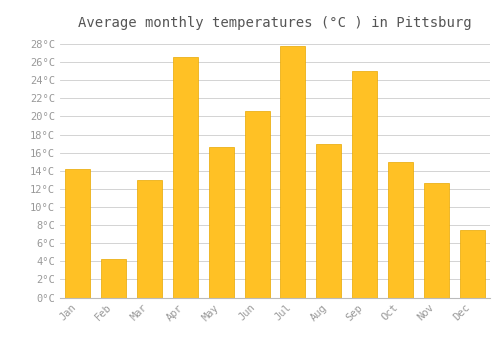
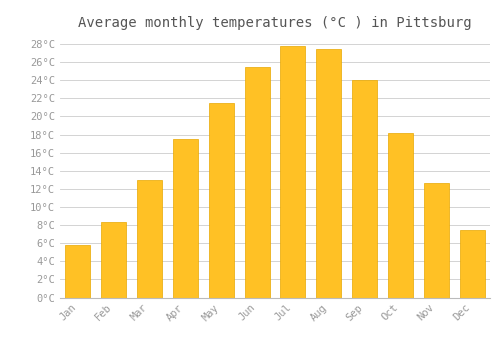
Jan: 14.2°C -> 5.8°C
Feb: 4.2°C -> 8.3°C
Apr: 26.6°C -> 17.5°C
May: 16.6°C -> 21.5°C
Jun: 20.6°C -> 25.5°C
Aug: 17.0°C -> 27.5°C
Sep: 25.0°C -> 24.0°C
Oct: 15.0°C -> 18.2°C
